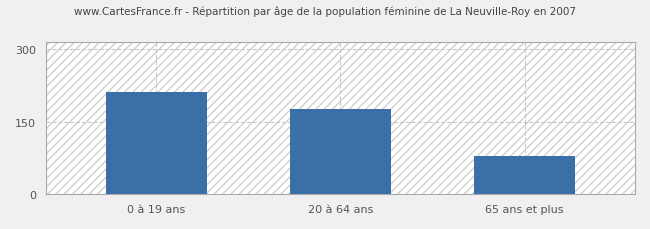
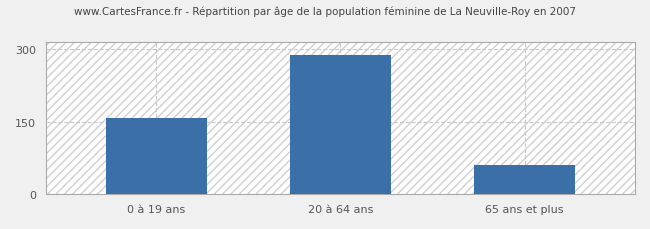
0 à 19 ans: 210 -> 157
20 à 64 ans: 175 -> 287
65 ans et plus: 80 -> 60
